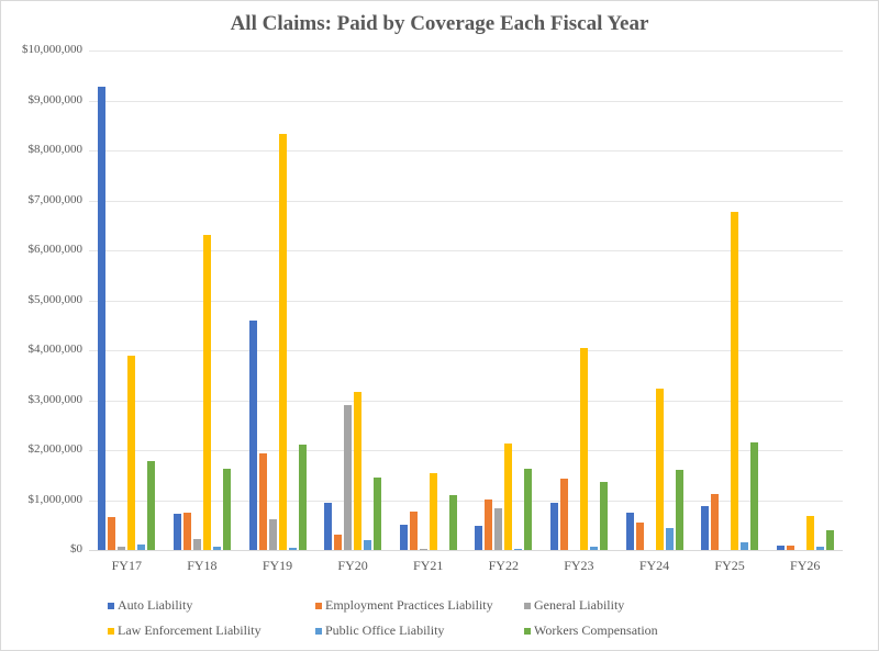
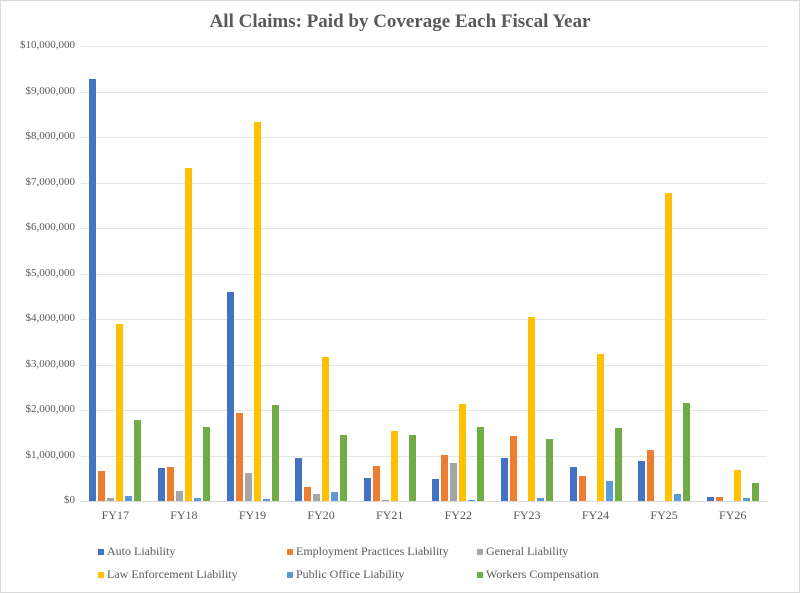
Law Enforcement Liability/FY18: $6300000 -> $7300000
General Liability/FY20: $2900000 -> $200000
Workers Compensation/FY21: $1100000 -> $1500000
